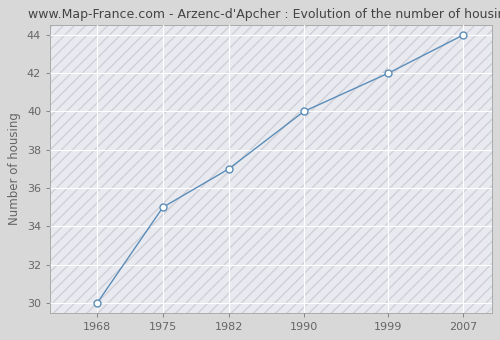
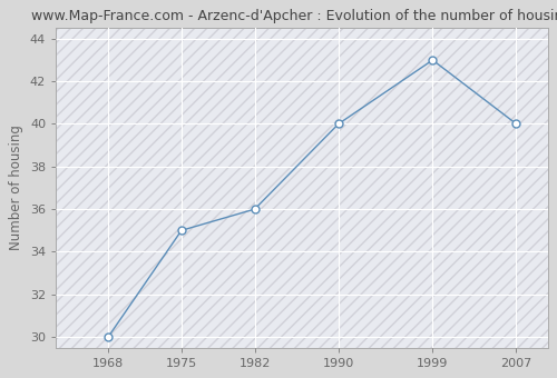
1982: 37 -> 36
1999: 42 -> 43
2007: 44 -> 40
